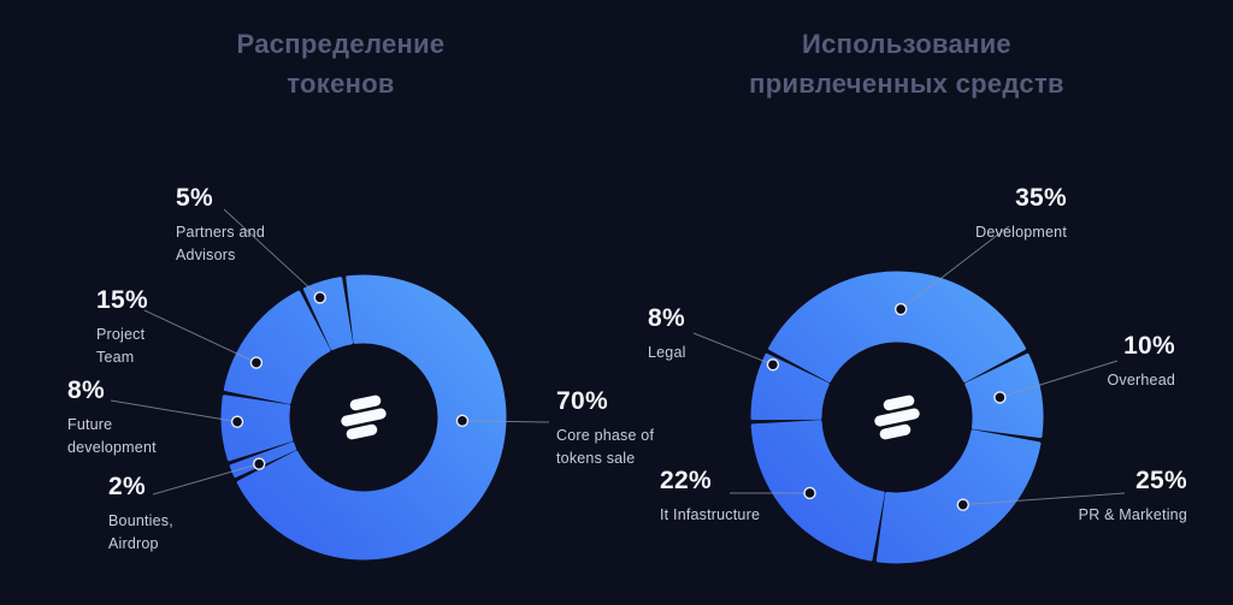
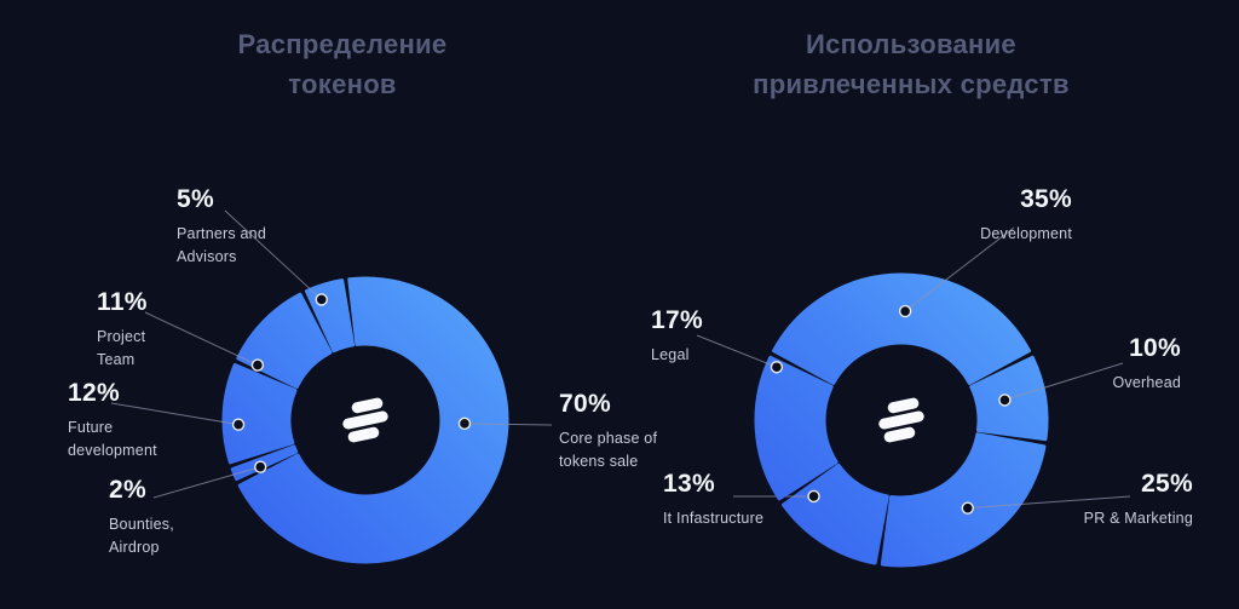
Распределение токенов/Future development: 8% -> 12%
Распределение токенов/Project Team: 15% -> 11%
Использование привлеченных средств/It Infastructure: 22% -> 13%
Использование привлеченных средств/Legal: 8% -> 17%
